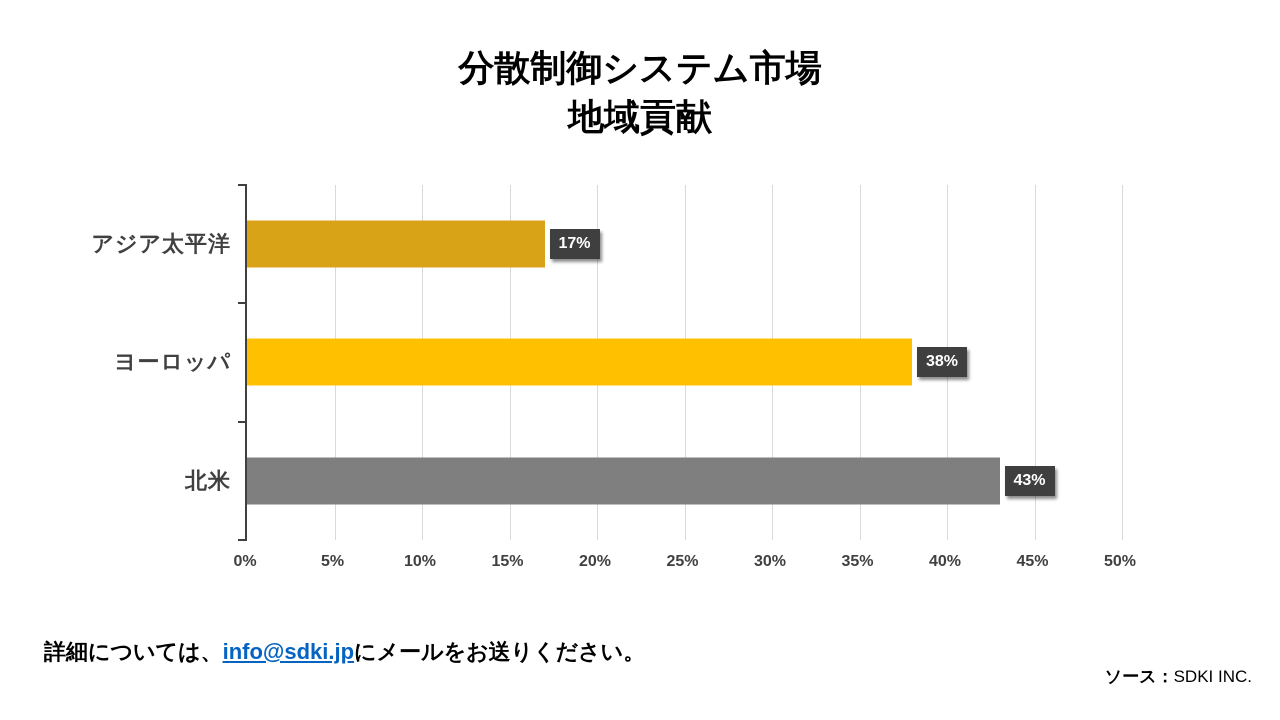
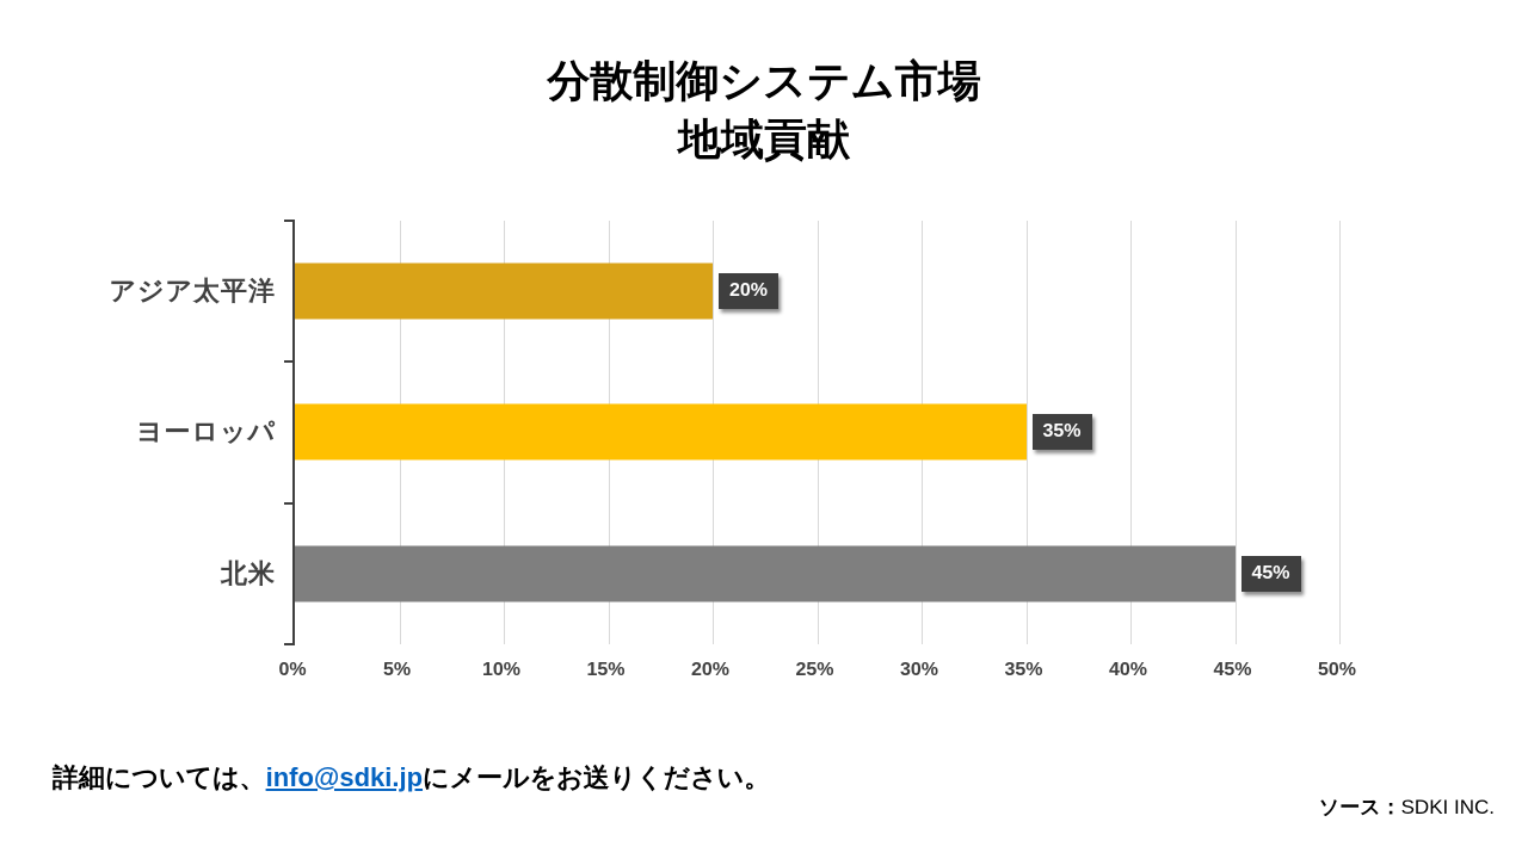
アジア太平洋: 17% -> 20%
ヨーロッパ: 38% -> 35%
北米: 43% -> 45%
